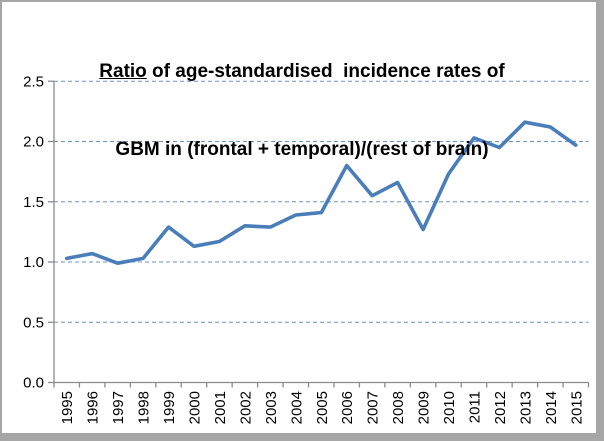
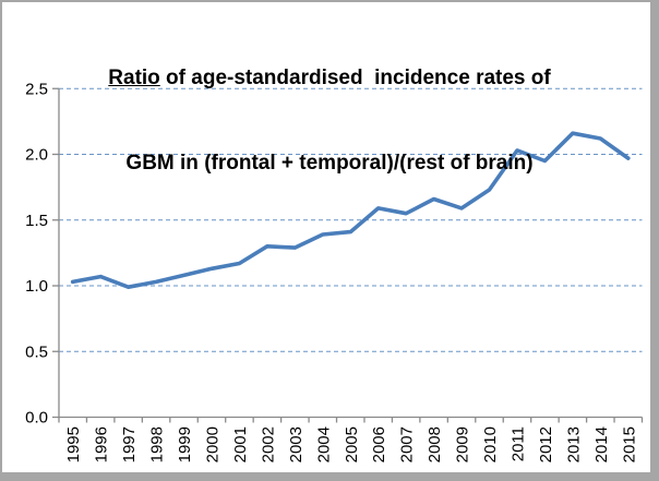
1999: 1.29 -> 1.08
2006: 1.80 -> 1.59
2009: 1.27 -> 1.59
